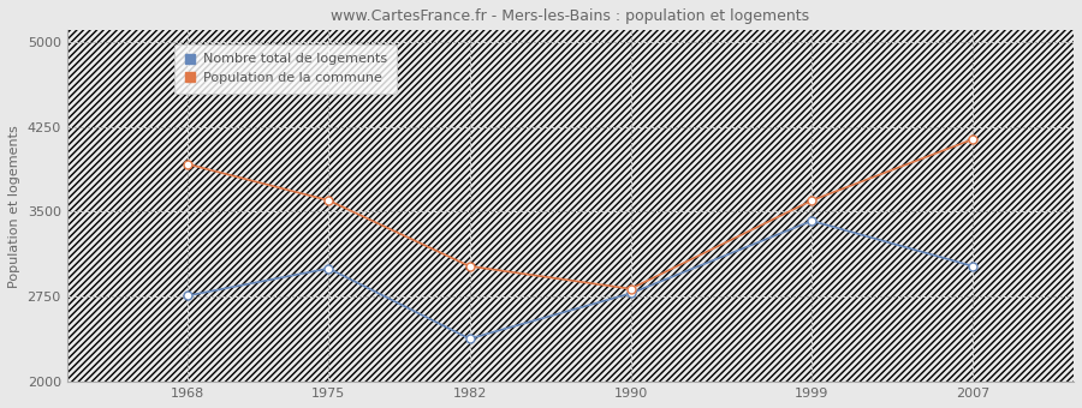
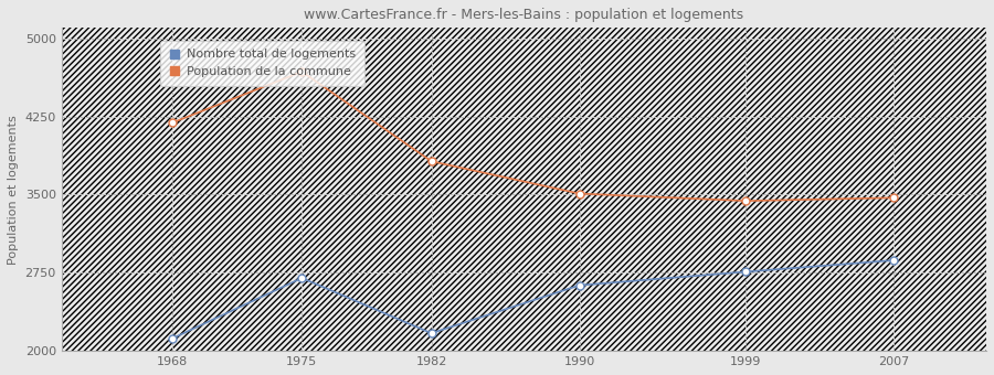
Nombre total de logements/1968: 2760 -> 2120
Population de la commune/1968: 3920 -> 4190
Nombre total de logements/1975: 3000 -> 2700
Population de la commune/1975: 3600 -> 4680
Nombre total de logements/1982: 2380 -> 2170
Population de la commune/1982: 3020 -> 3820
Nombre total de logements/1990: 2780 -> 2630
Population de la commune/1990: 2820 -> 3510
Nombre total de logements/1999: 3420 -> 2760
Population de la commune/1999: 3600 -> 3440
Nombre total de logements/2007: 3020 -> 2870
Population de la commune/2007: 4140 -> 3470
